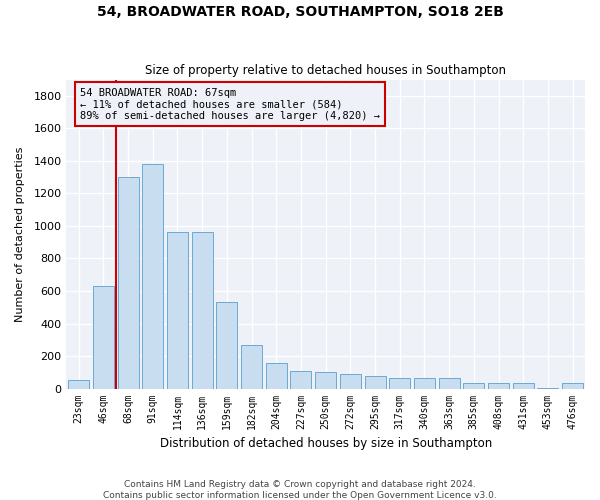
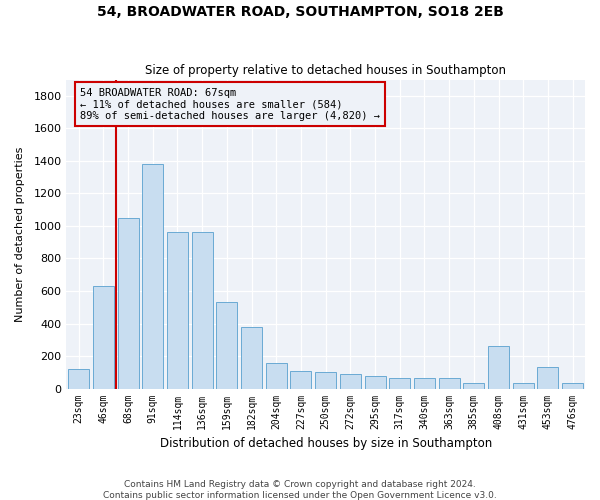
23sqm: 60 -> 120
68sqm: 1300 -> 1050
182sqm: 270 -> 380
408sqm: 40 -> 260
453sqm: 0 -> 130
